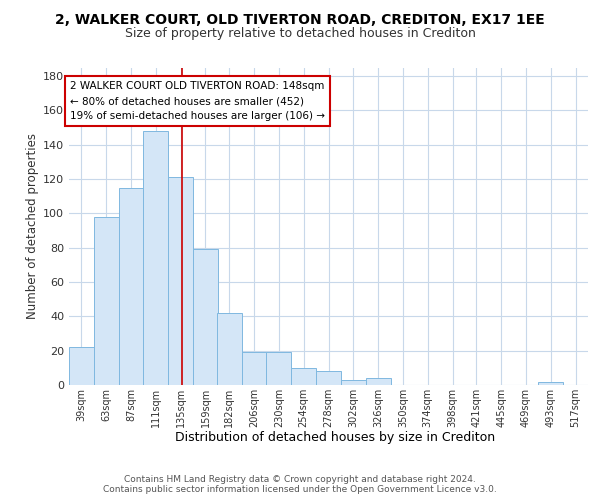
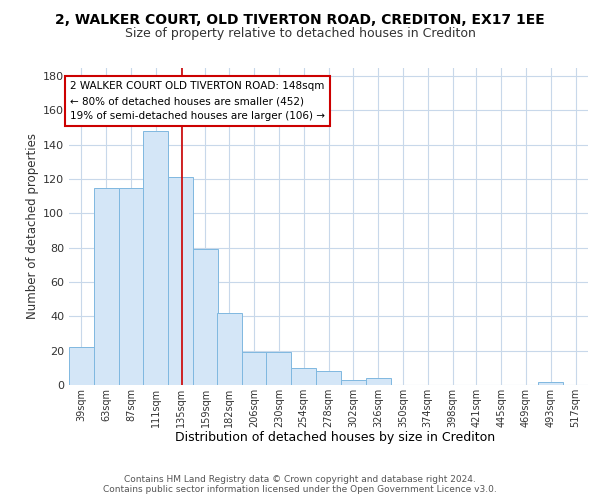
63sqm: 98 -> 115
